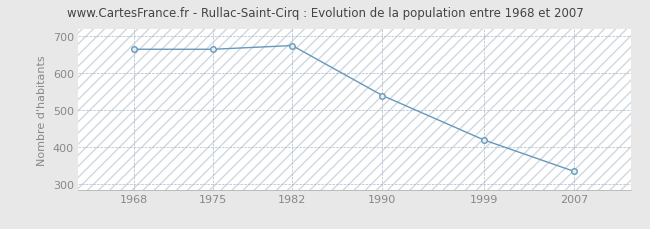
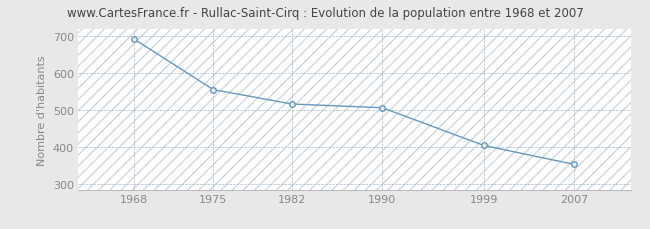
1968: 665 -> 692
1975: 665 -> 556
1982: 675 -> 517
1990: 540 -> 507
1999: 420 -> 405
2007: 335 -> 354
